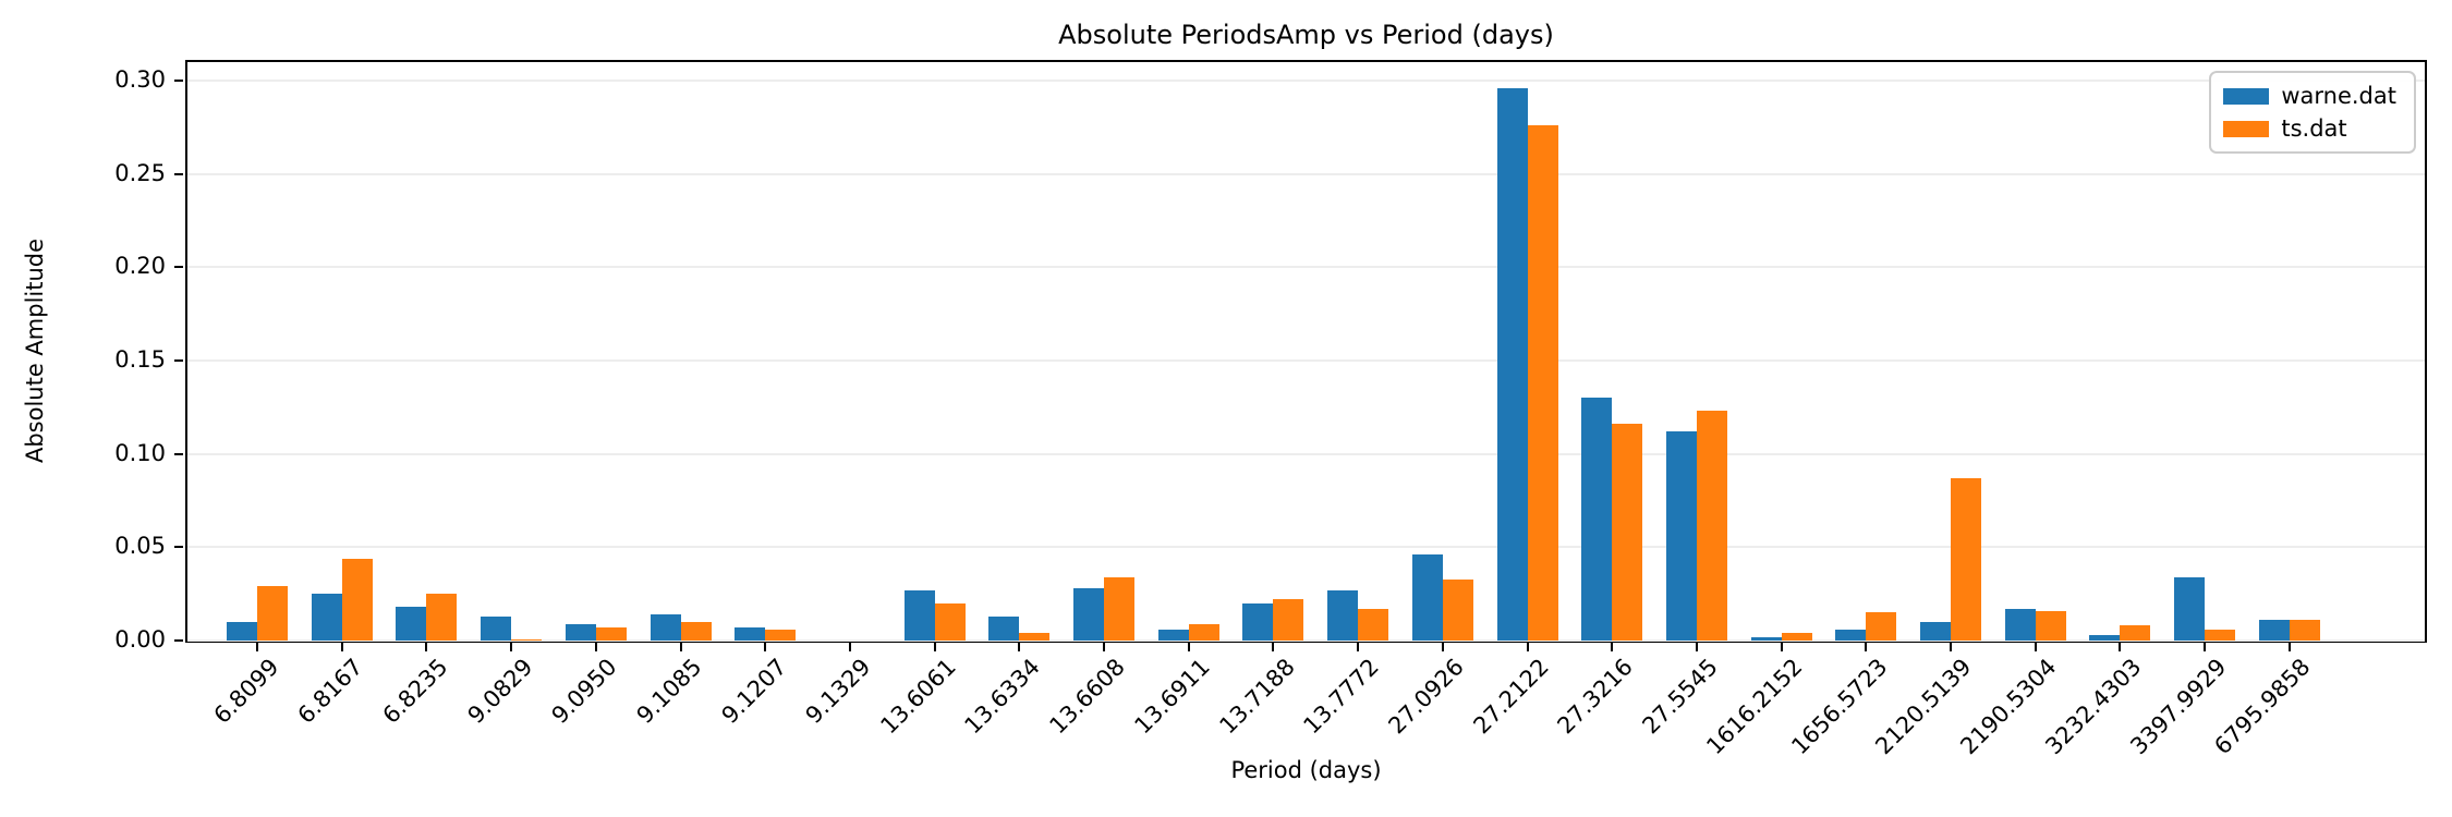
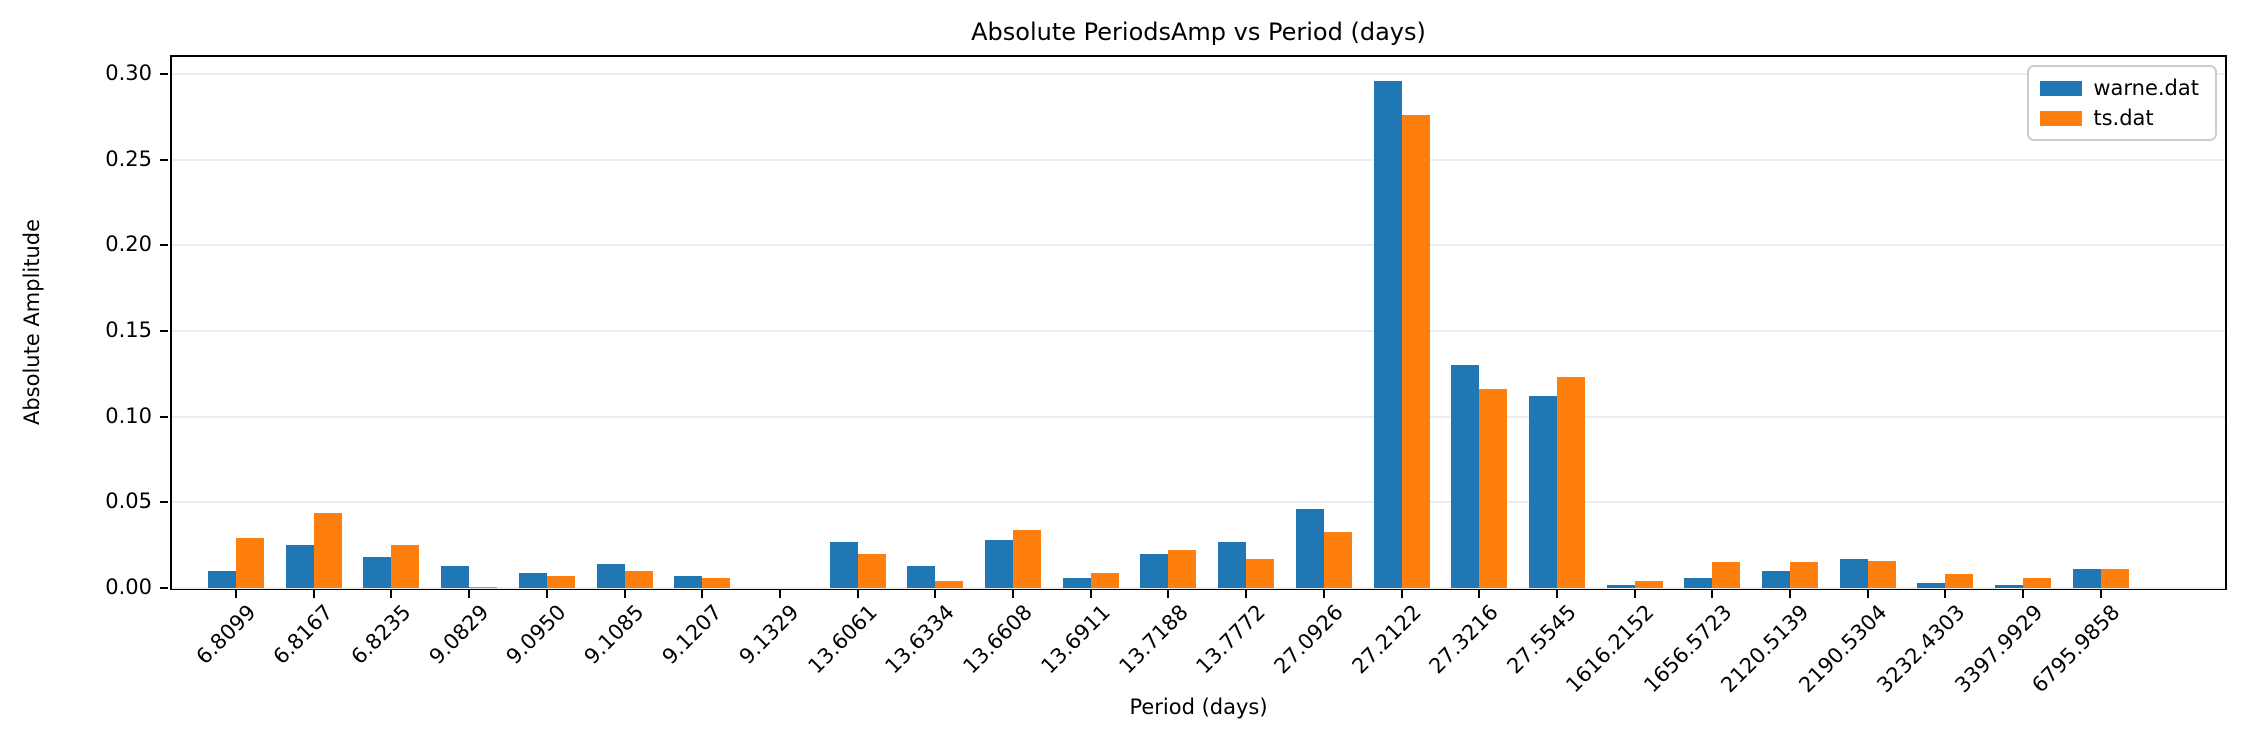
ts.dat/2120.5139: 0.087 -> 0.015
warne.dat/3397.9929: 0.034 -> 0.002
